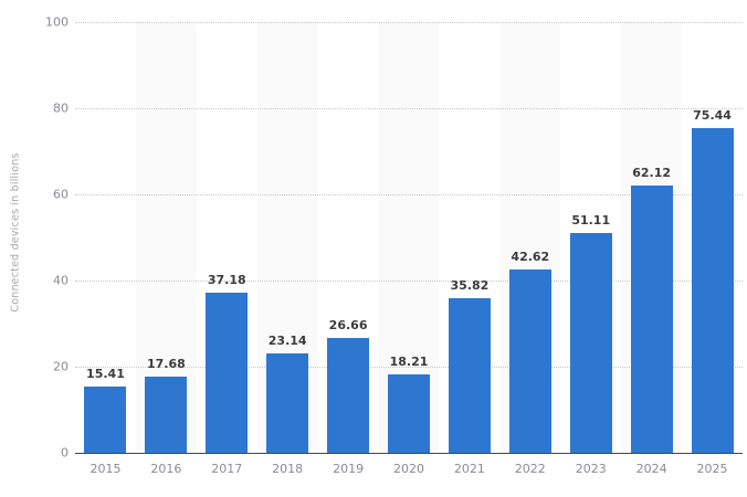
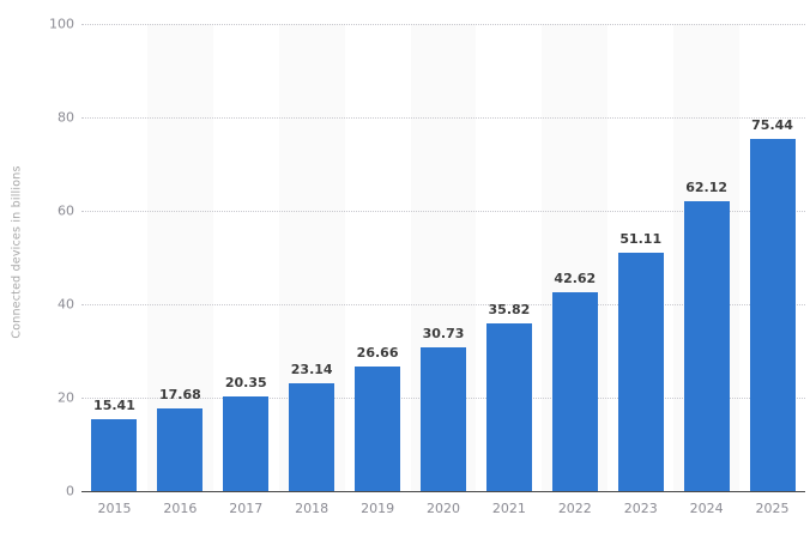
2017: 37.18 -> 20.35
2020: 18.21 -> 30.73
